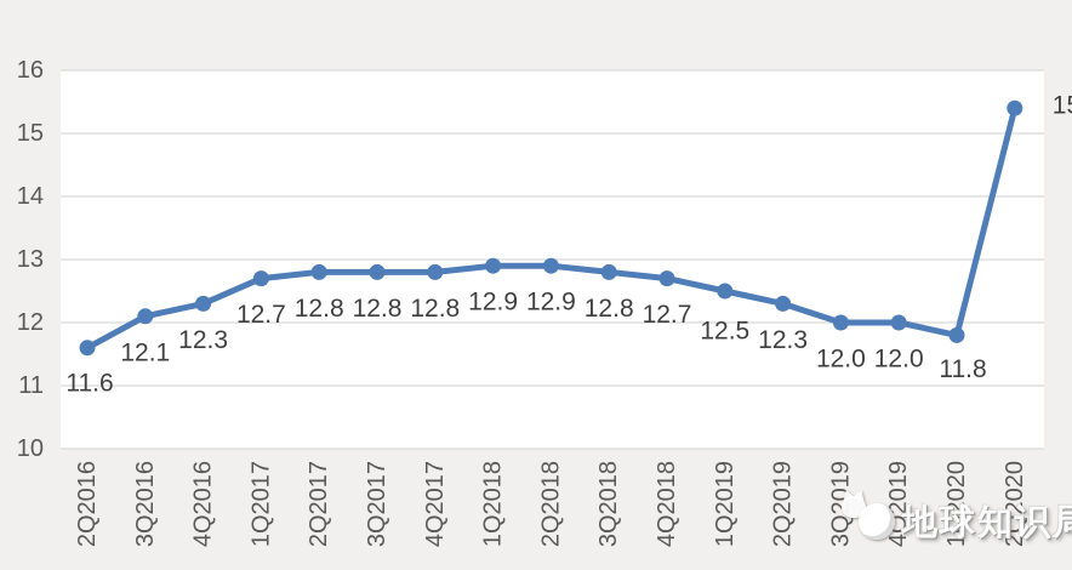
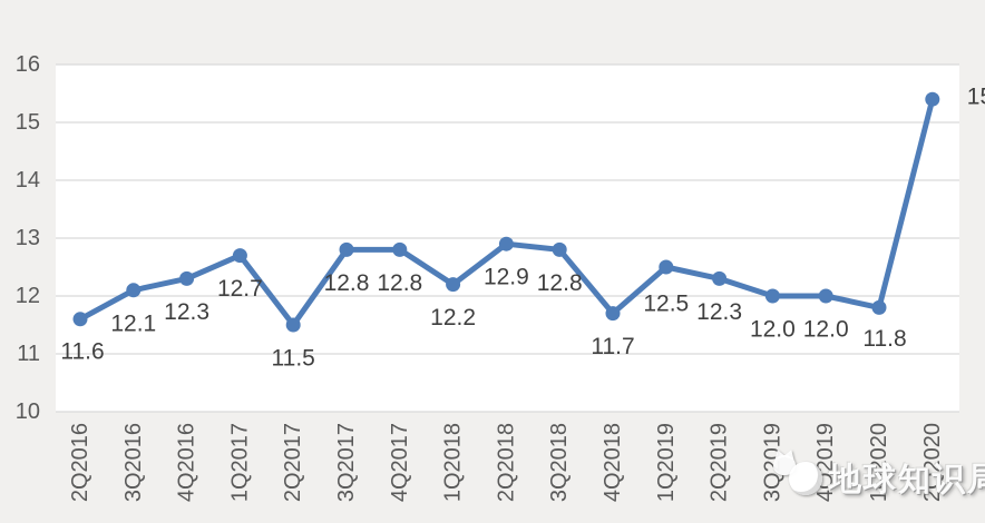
2Q2017: 12.8 -> 11.5
1Q2018: 12.9 -> 12.2
4Q2018: 12.7 -> 11.7
